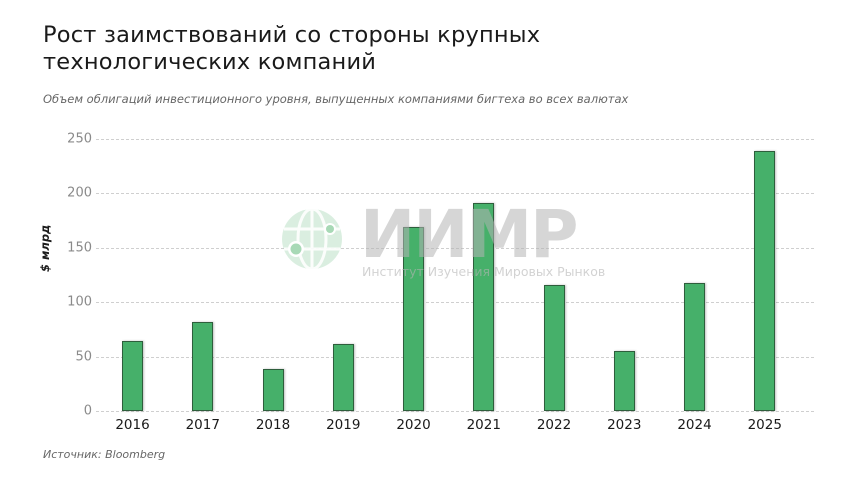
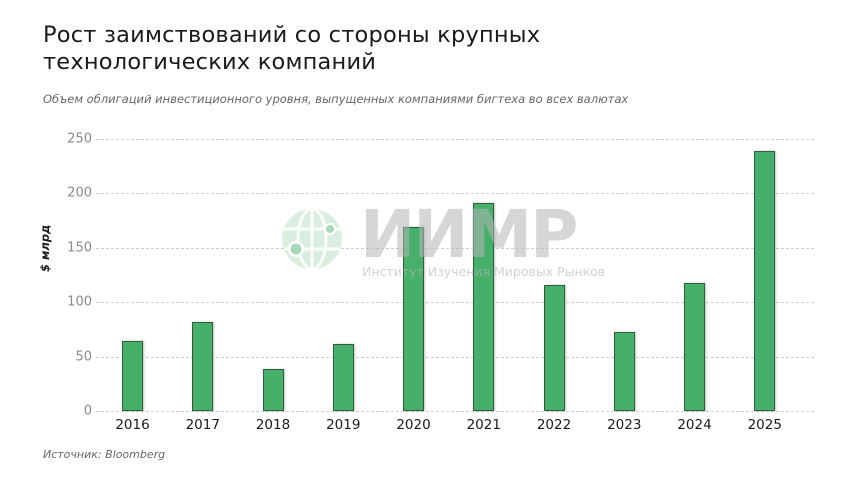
2023: 55 -> 73
